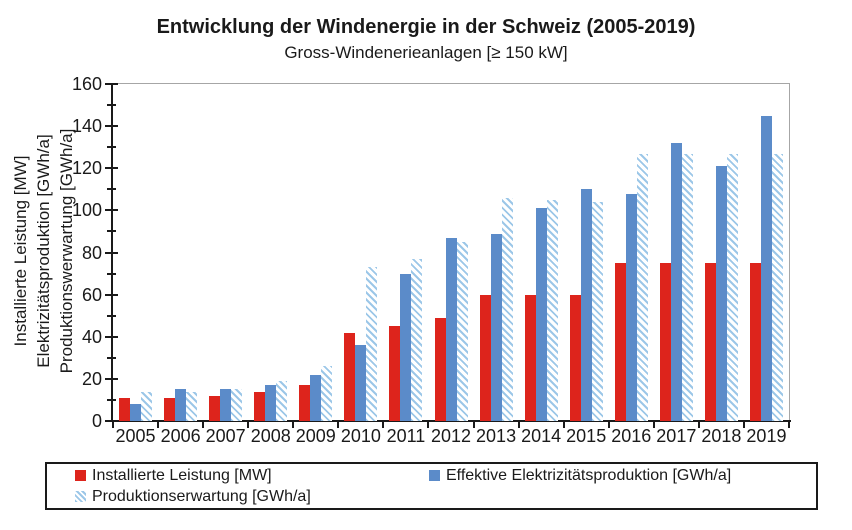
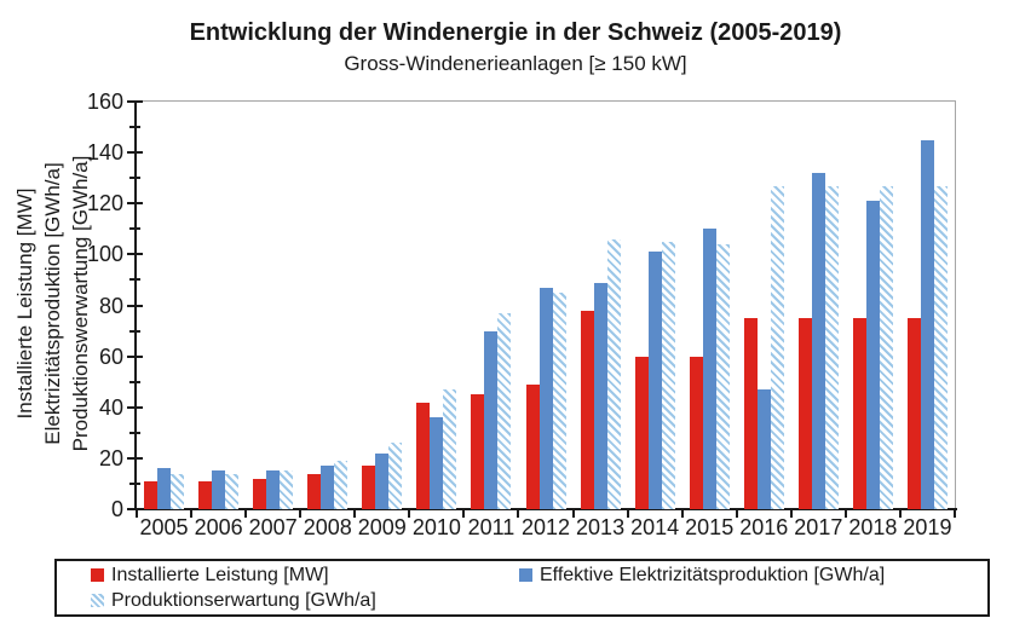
Effektive Elektrizitätsproduktion [GWh/a]/2005: 8 -> 16
Produktionserwartung [GWh/a]/2010: 73 -> 47
Installierte Leistung [MW]/2013: 60 -> 78
Effektive Elektrizitätsproduktion [GWh/a]/2016: 108 -> 47
